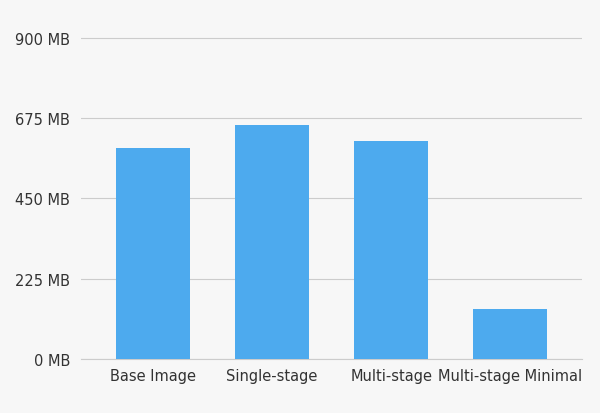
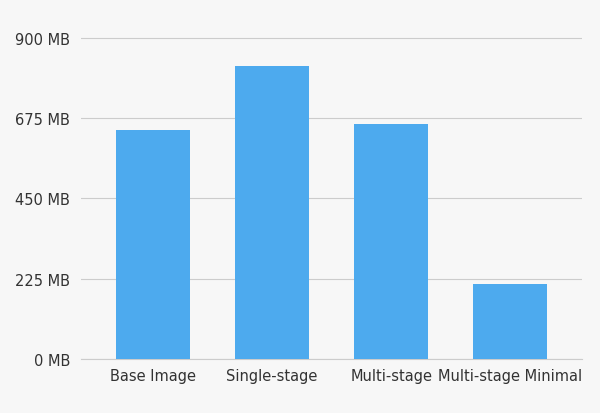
Base Image: 590 MB -> 640 MB
Single-stage: 655 MB -> 820 MB
Multi-stage: 610 MB -> 658 MB
Multi-stage Minimal: 140 MB -> 210 MB
